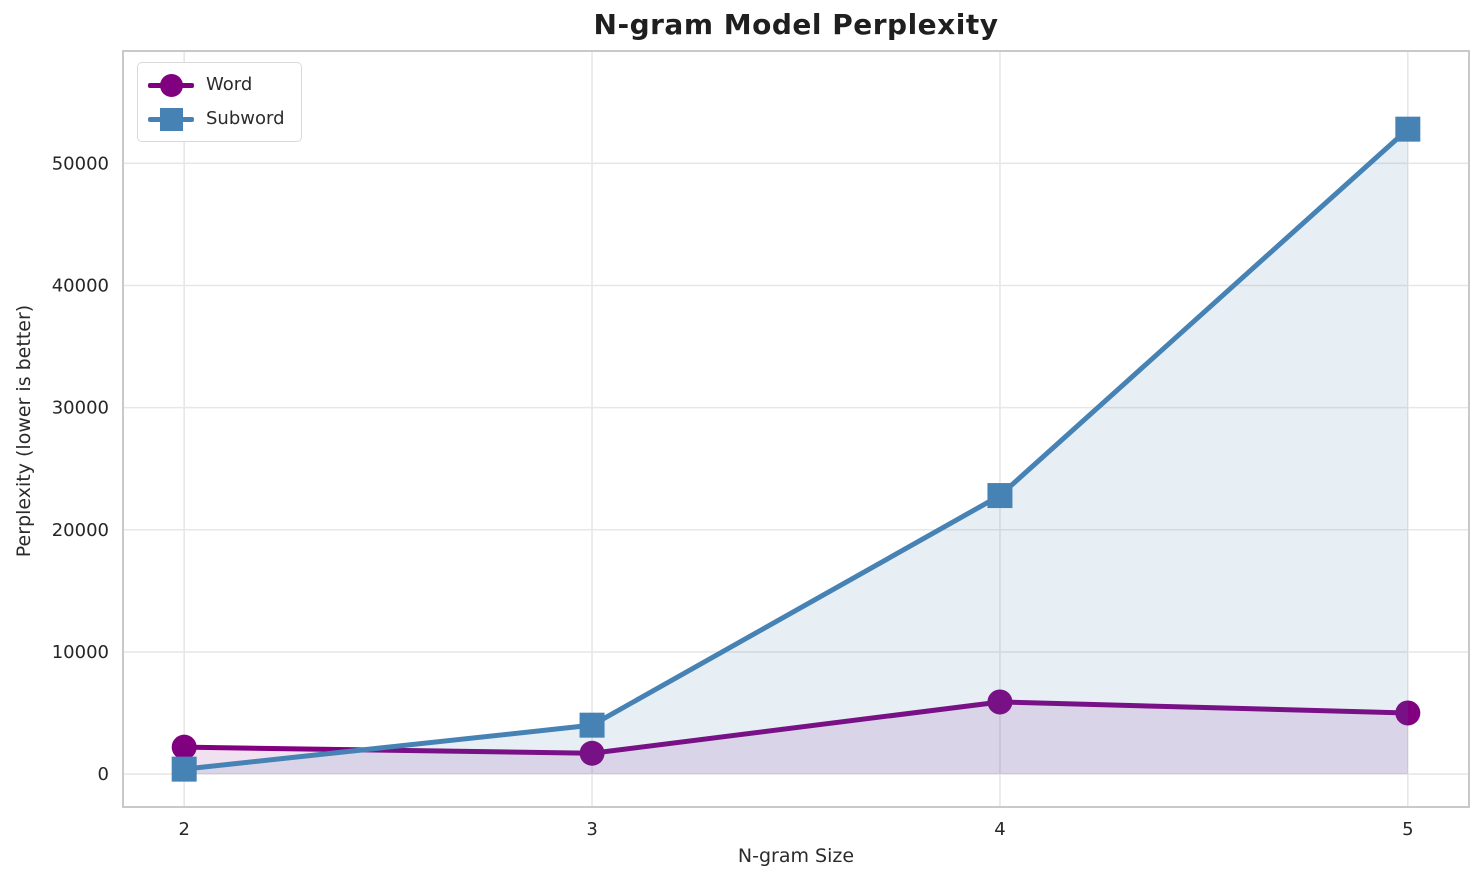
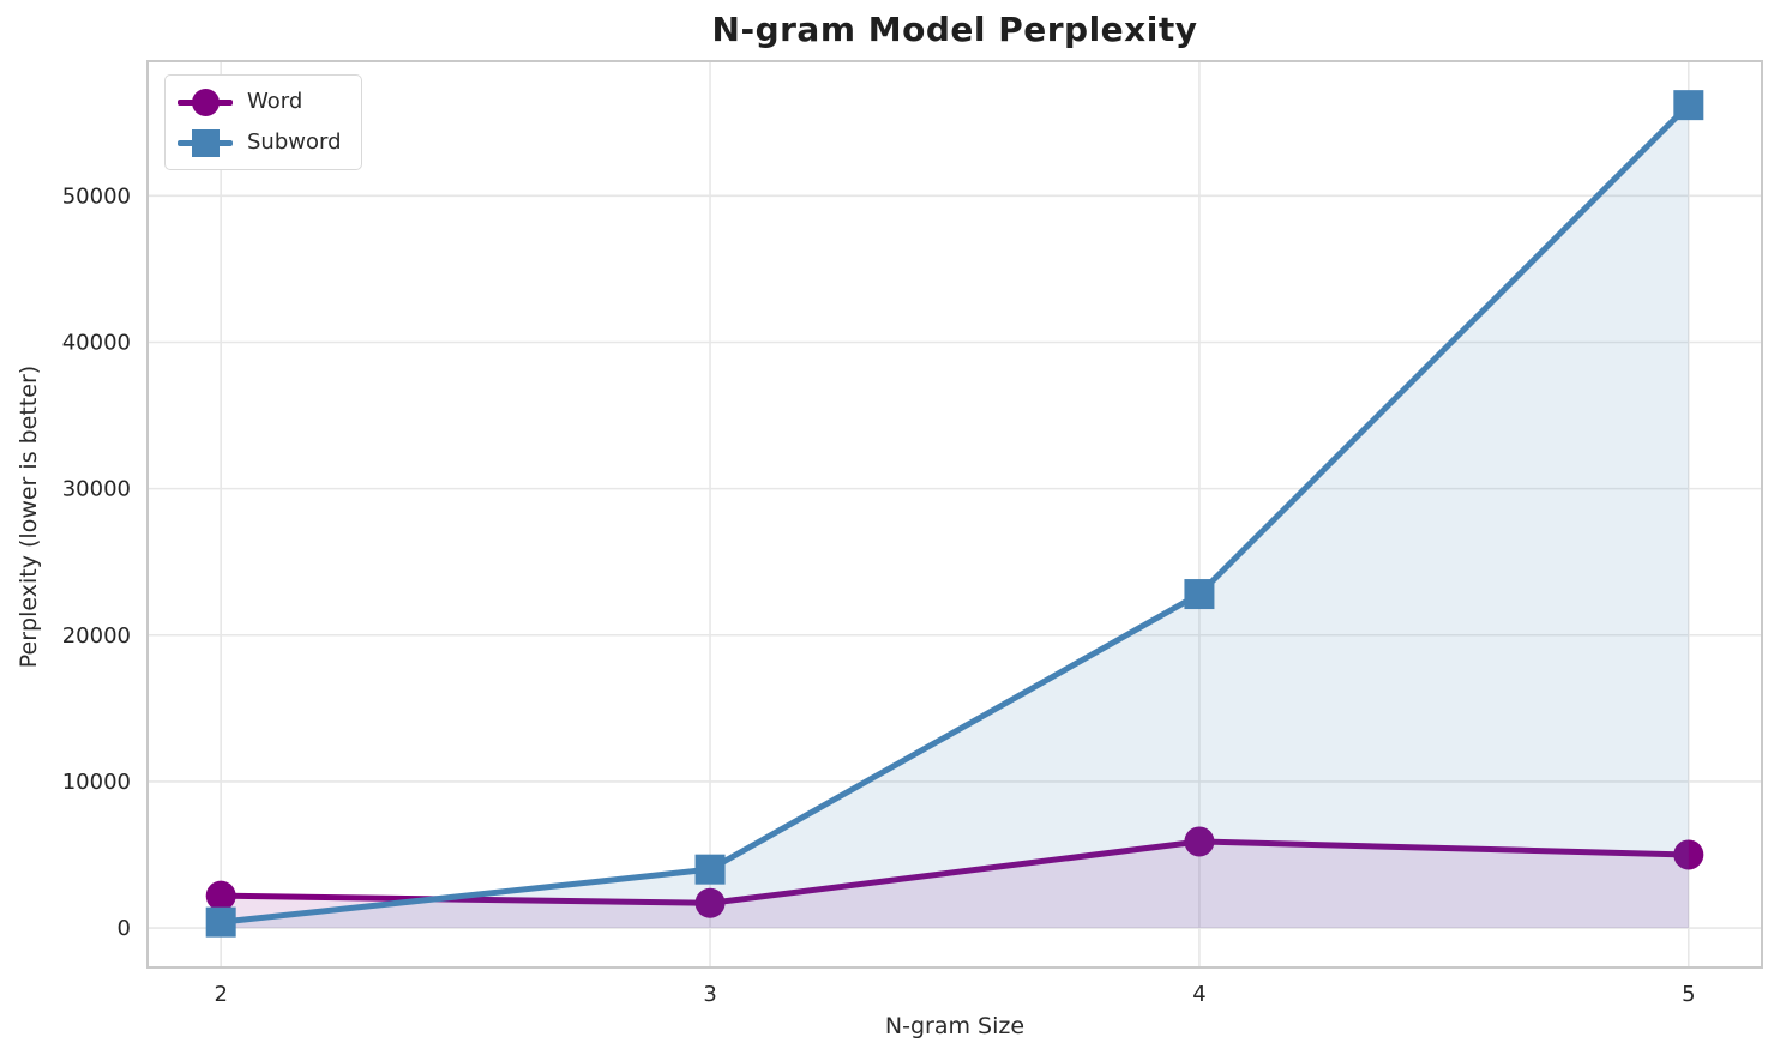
Subword/5: 52800 -> 56200
